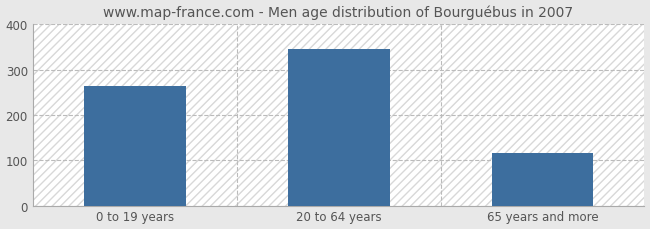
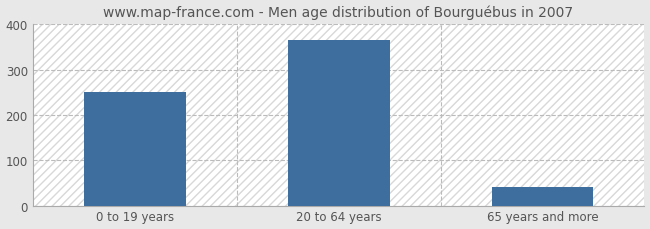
0 to 19 years: 265 -> 251
20 to 64 years: 345 -> 366
65 years and more: 115 -> 40
